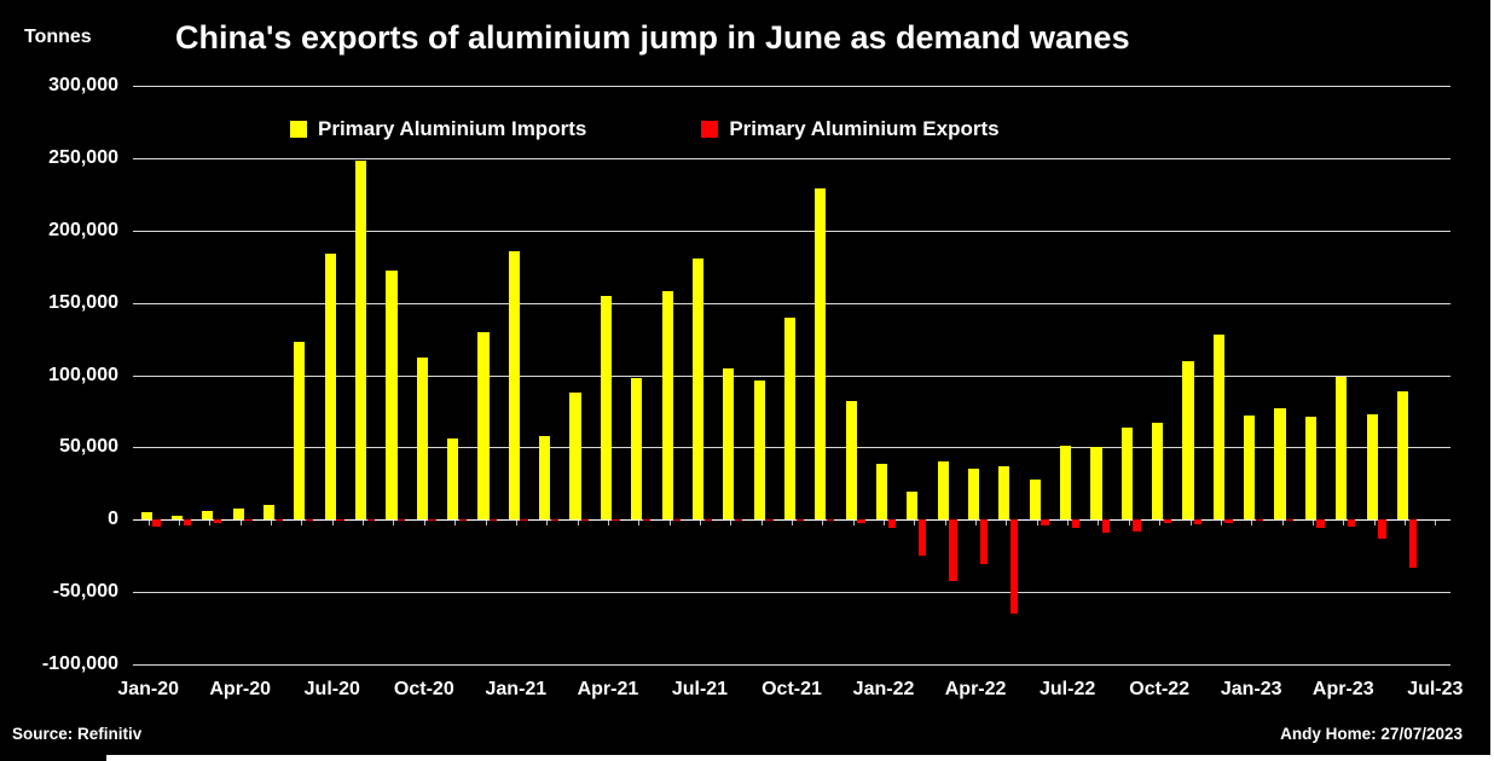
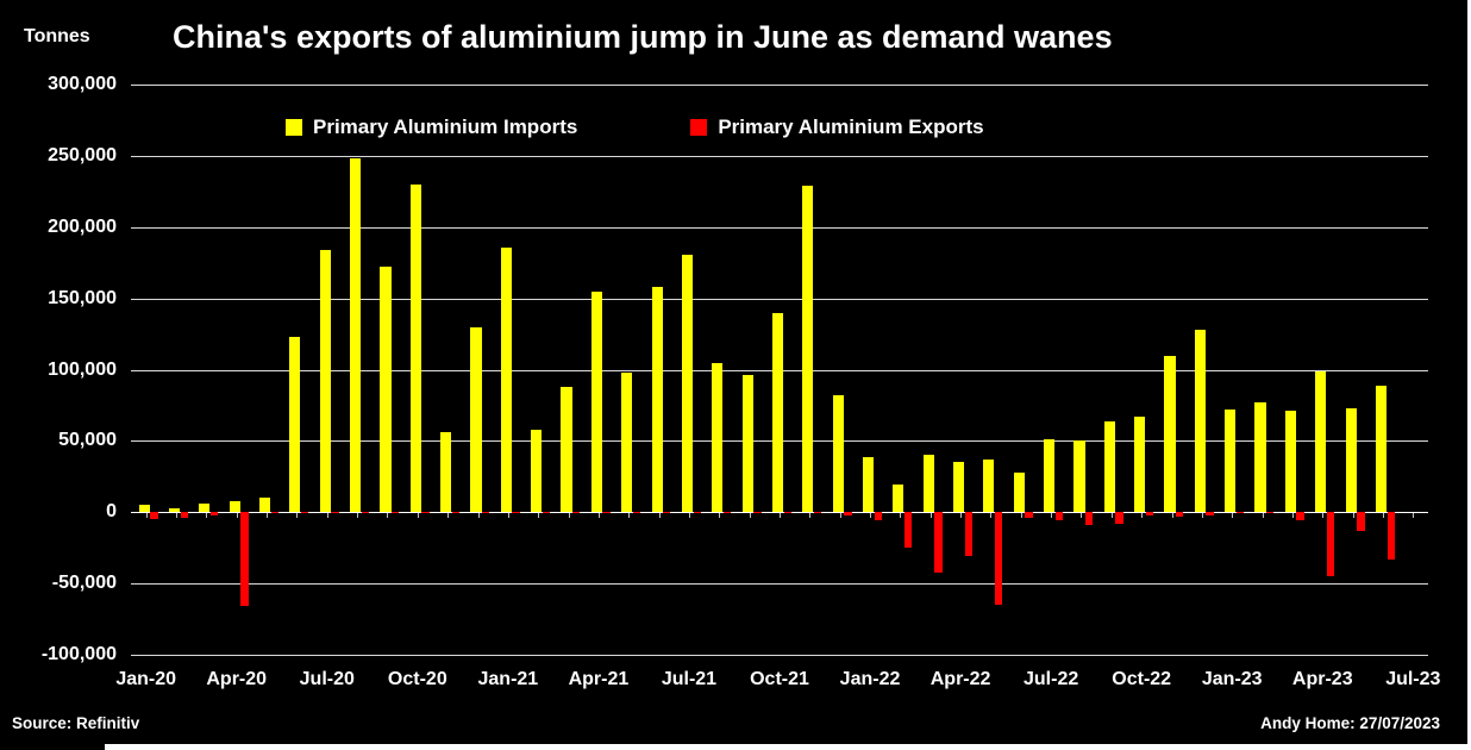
Primary Aluminium Exports/Apr-20: -1000 -> -66000
Primary Aluminium Imports/Oct-20: 112000 -> 230000
Primary Aluminium Exports/Apr-23: -5000 -> -45000
